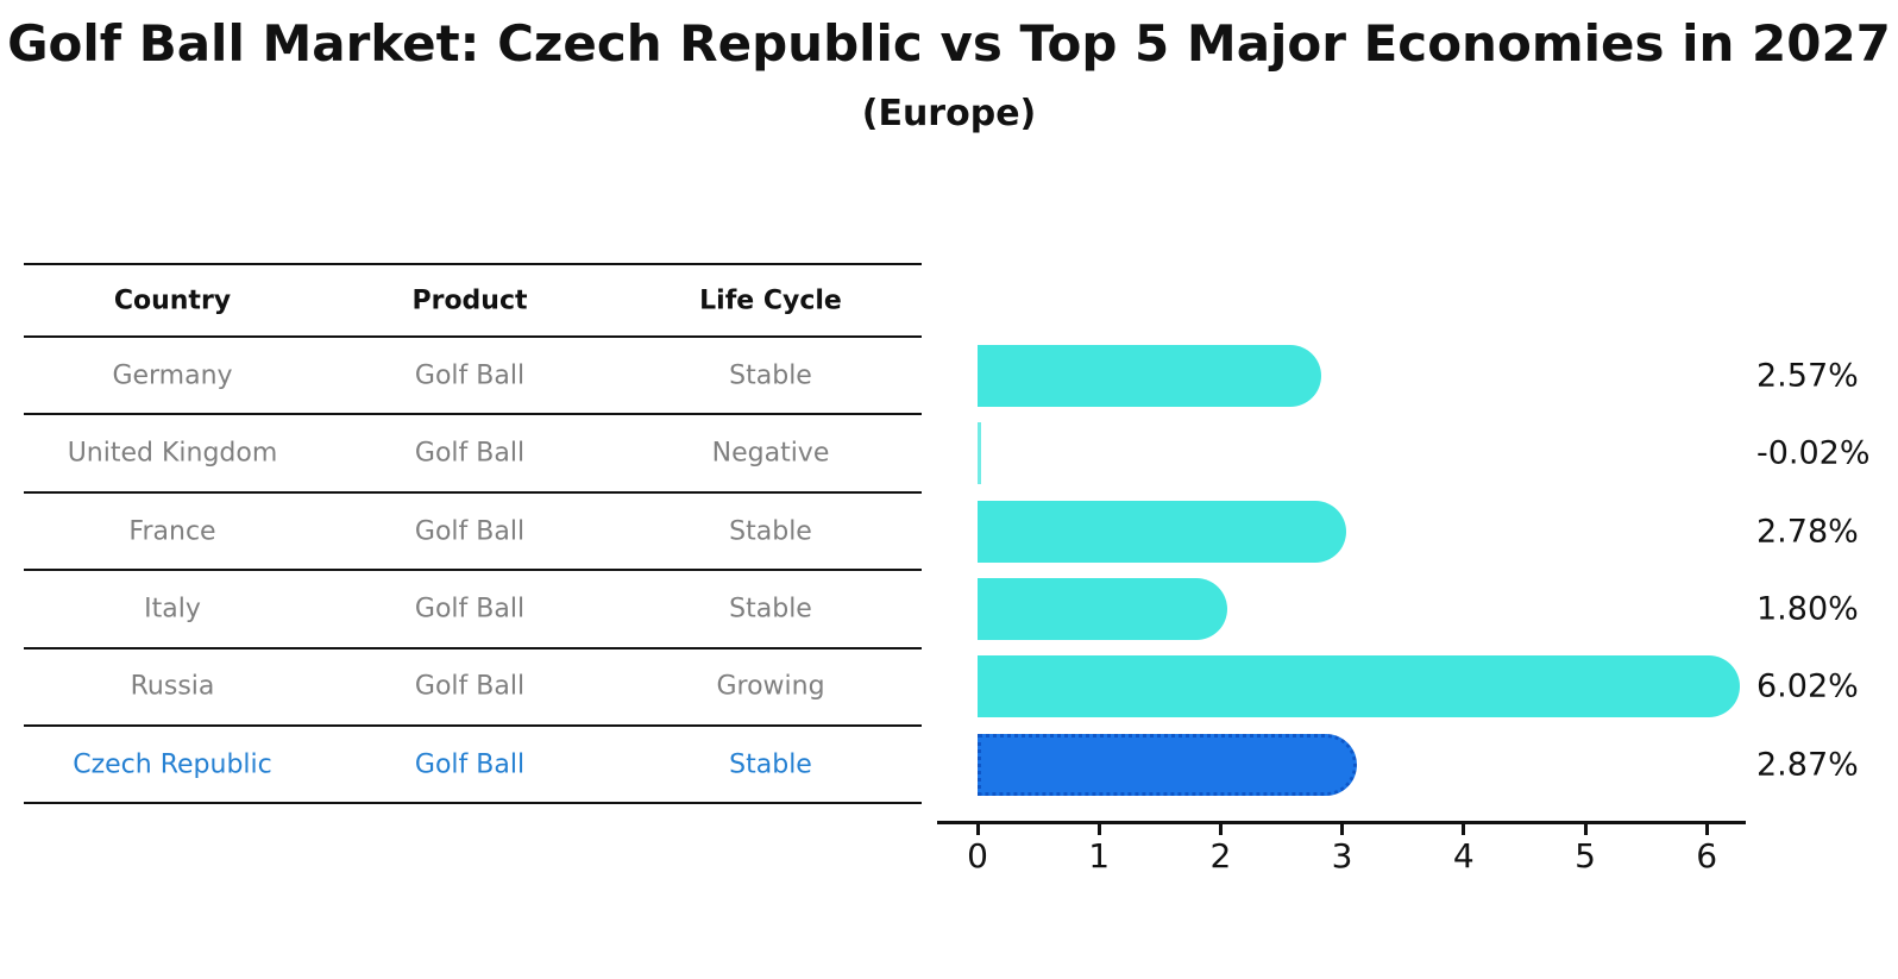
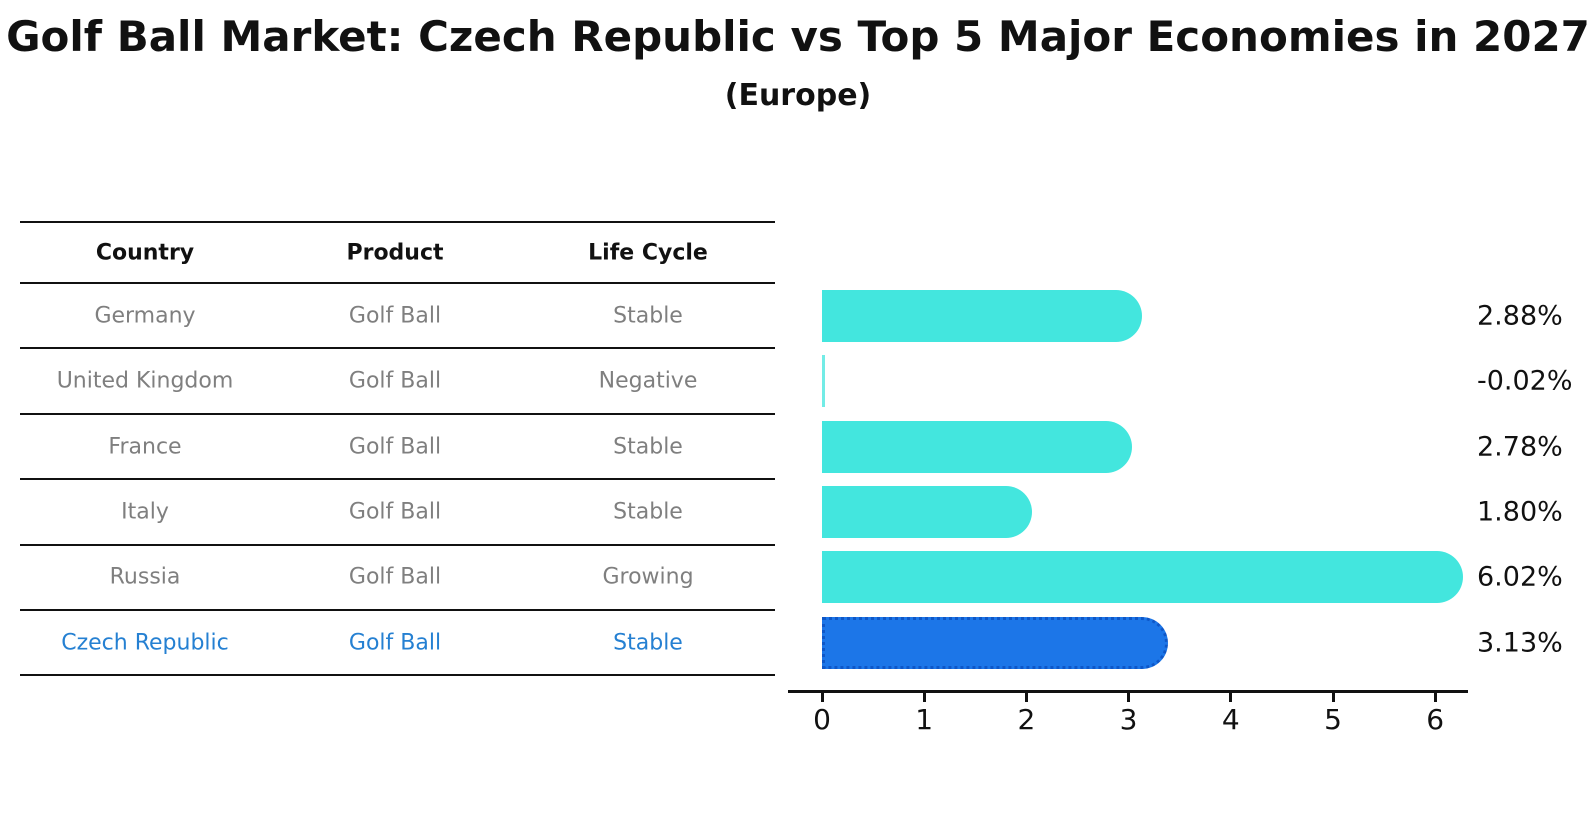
Germany: 2.57% -> 2.88%
Czech Republic: 2.87% -> 3.13%
